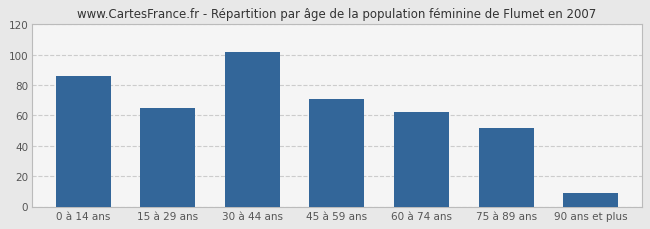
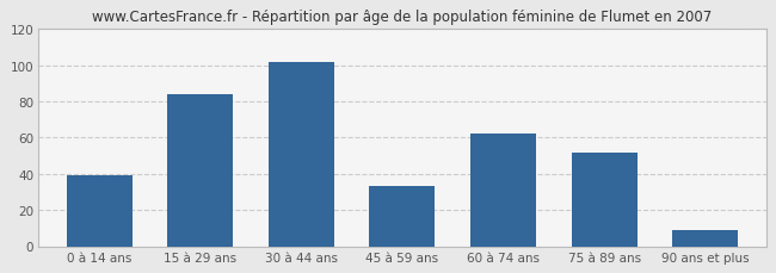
0 à 14 ans: 86 -> 39
15 à 29 ans: 65 -> 84
45 à 59 ans: 71 -> 33
